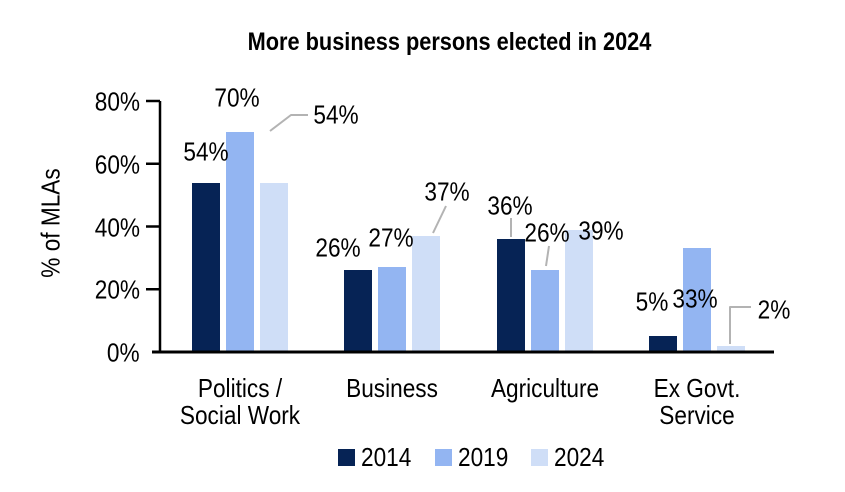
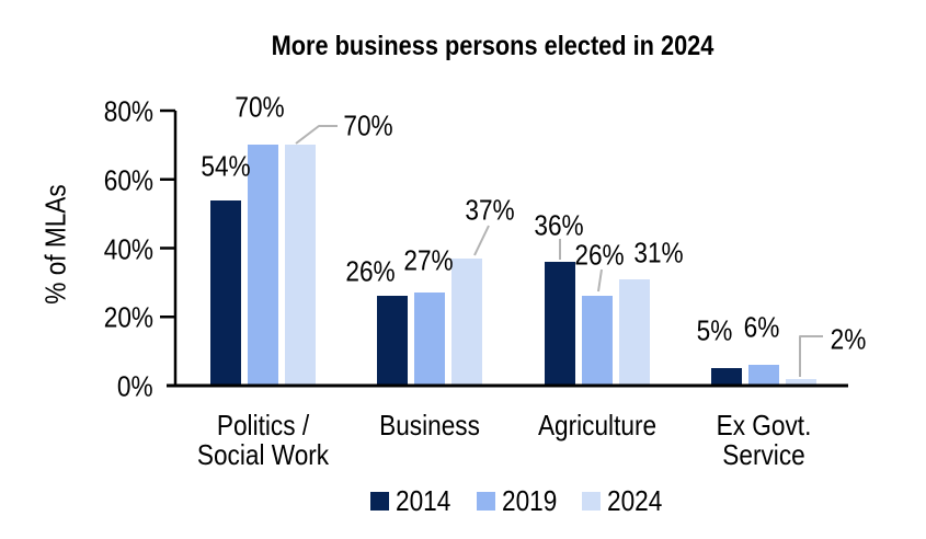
2024/Politics / Social Work: 54% -> 70%
2024/Agriculture: 39% -> 31%
2019/Ex Govt. Service: 33% -> 6%
